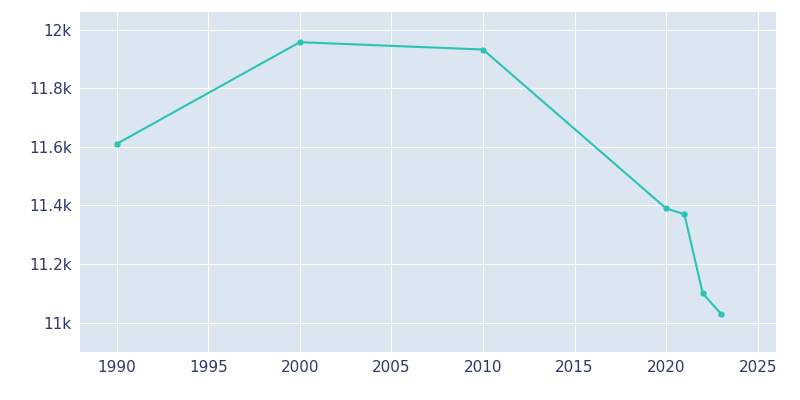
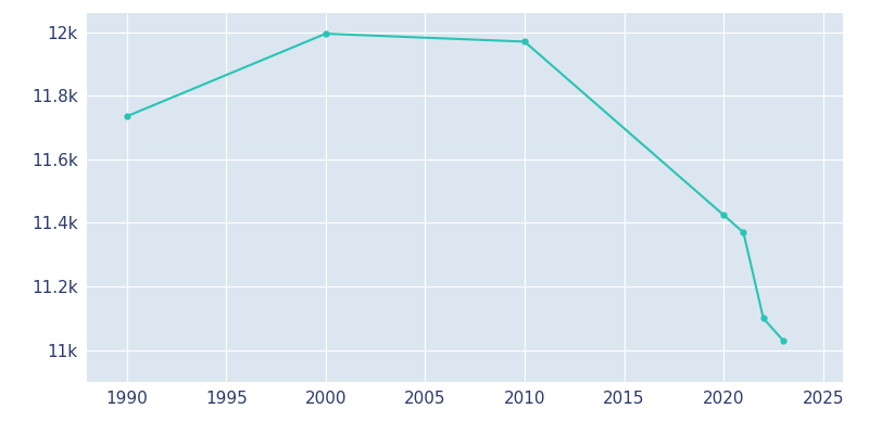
1990: 11.610k -> 11.735k
2000: 11.957k -> 11.995k
2010: 11.932k -> 11.970k
2020: 11.390k -> 11.425k
